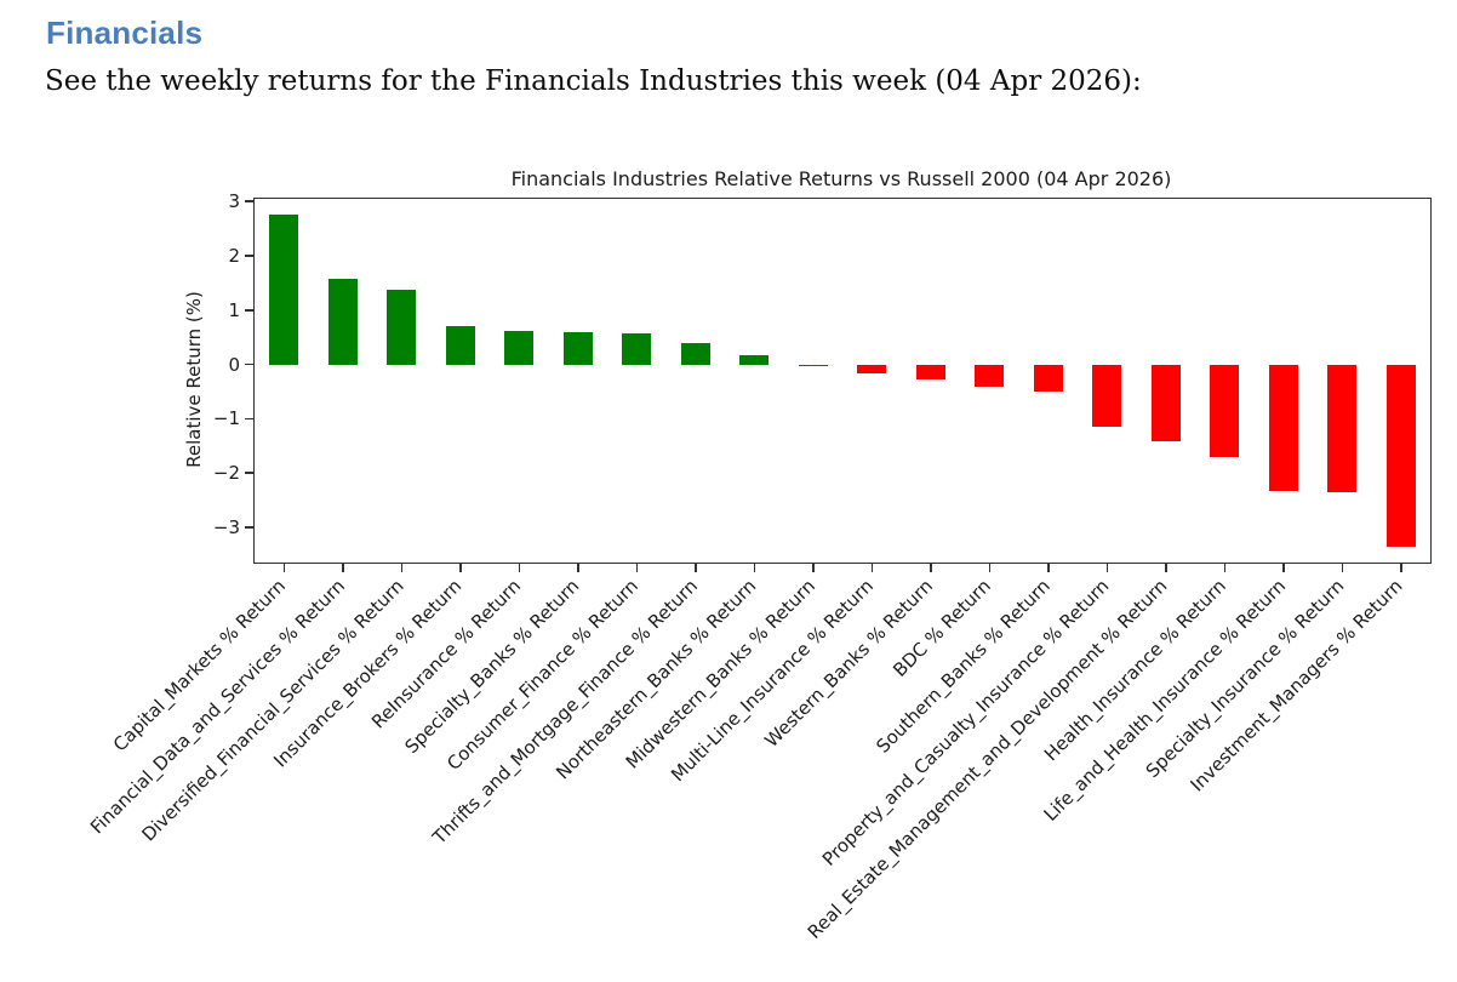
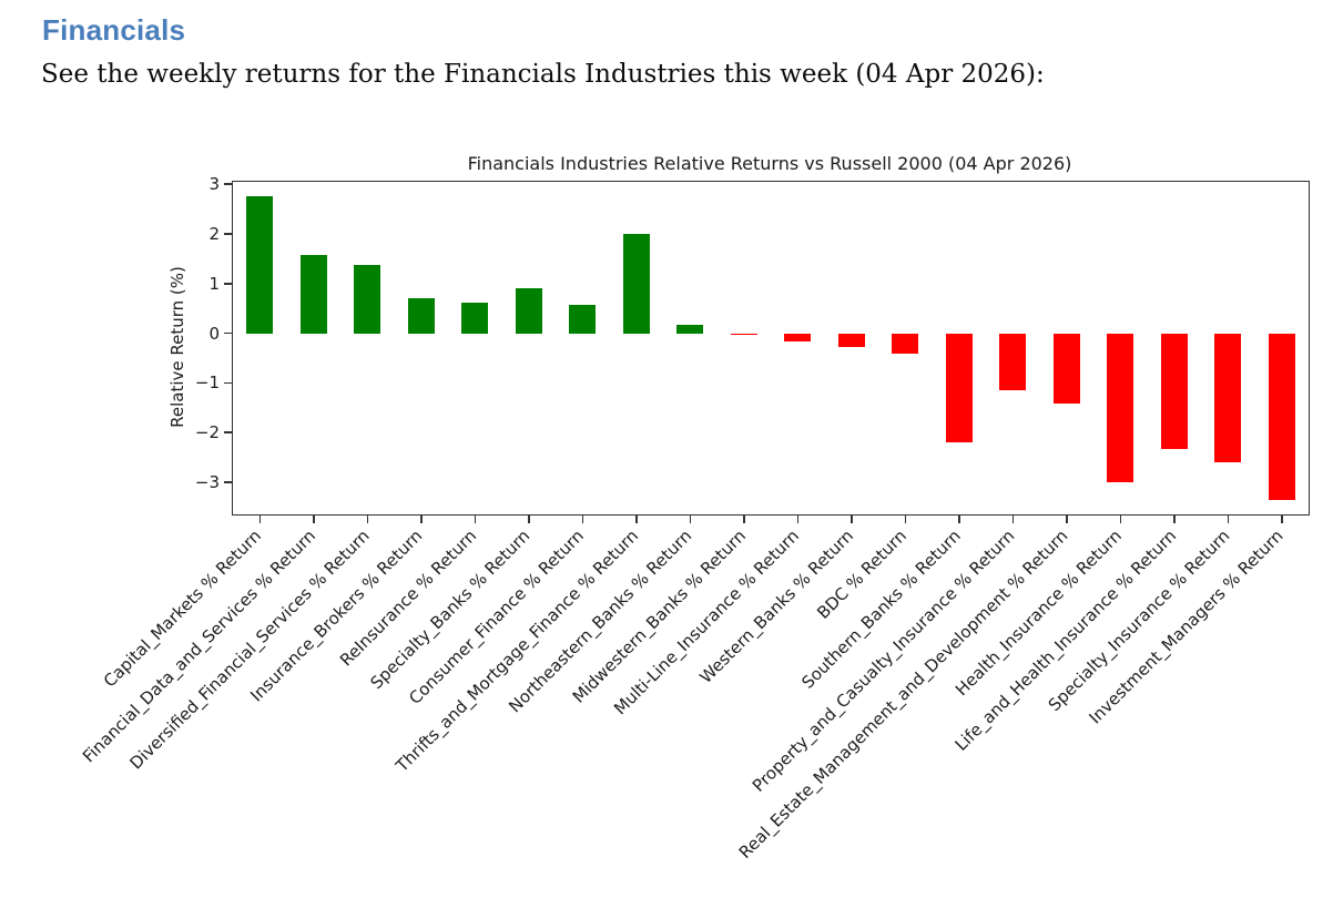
Specialty_Banks % Return: 0.6 -> 0.9
Thrifts_and_Mortgage_Finance % Return: 0.4 -> 2.0
Southern_Banks % Return: -0.5 -> -2.2
Health_Insurance % Return: -1.7 -> -3.0
Specialty_Insurance % Return: -2.4 -> -2.6
